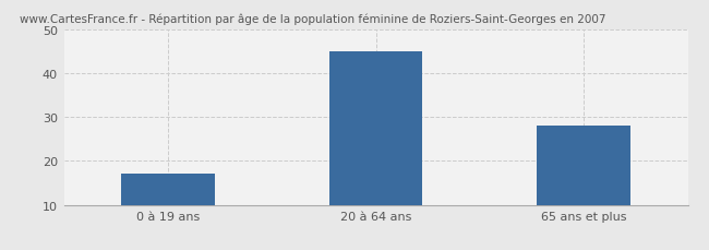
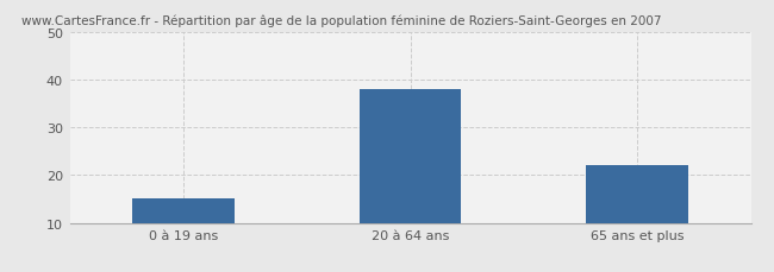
0 à 19 ans: 17 -> 15
20 à 64 ans: 45 -> 38
65 ans et plus: 28 -> 22
